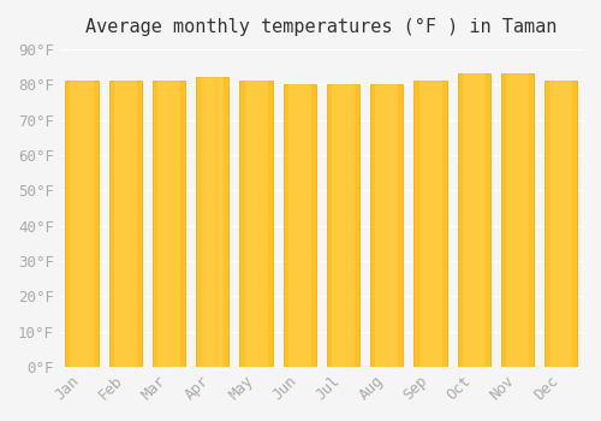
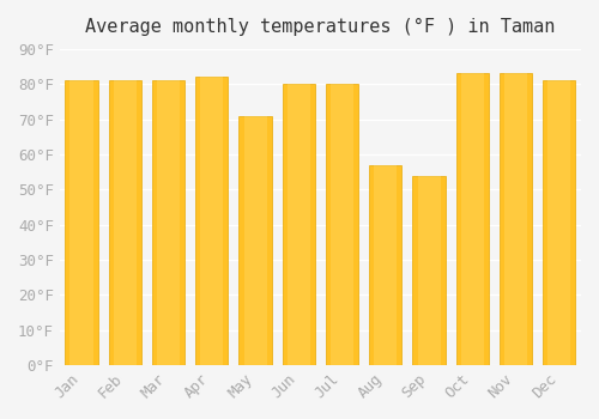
May: 81°F -> 71°F
Aug: 80°F -> 57°F
Sep: 81°F -> 54°F
